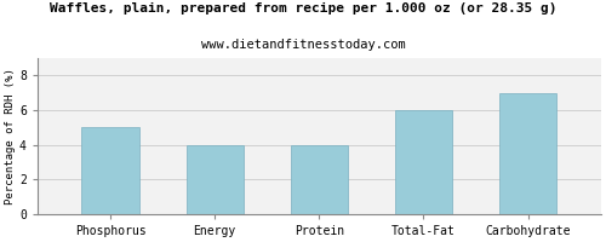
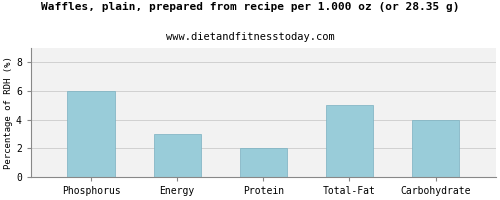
Phosphorus: 5 -> 6
Energy: 4 -> 3
Protein: 4 -> 2
Total-Fat: 6 -> 5
Carbohydrate: 7 -> 4
